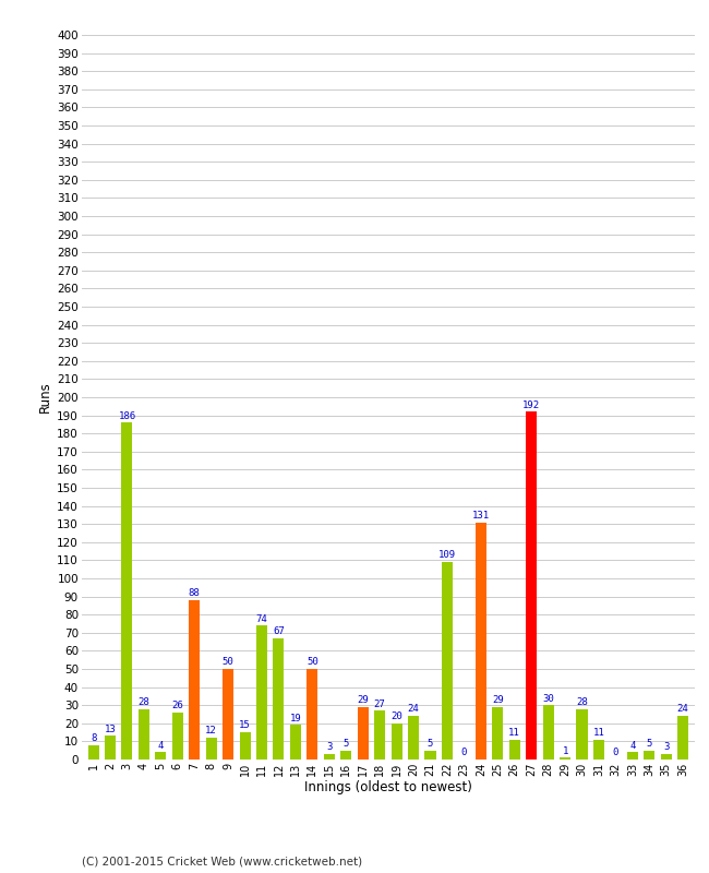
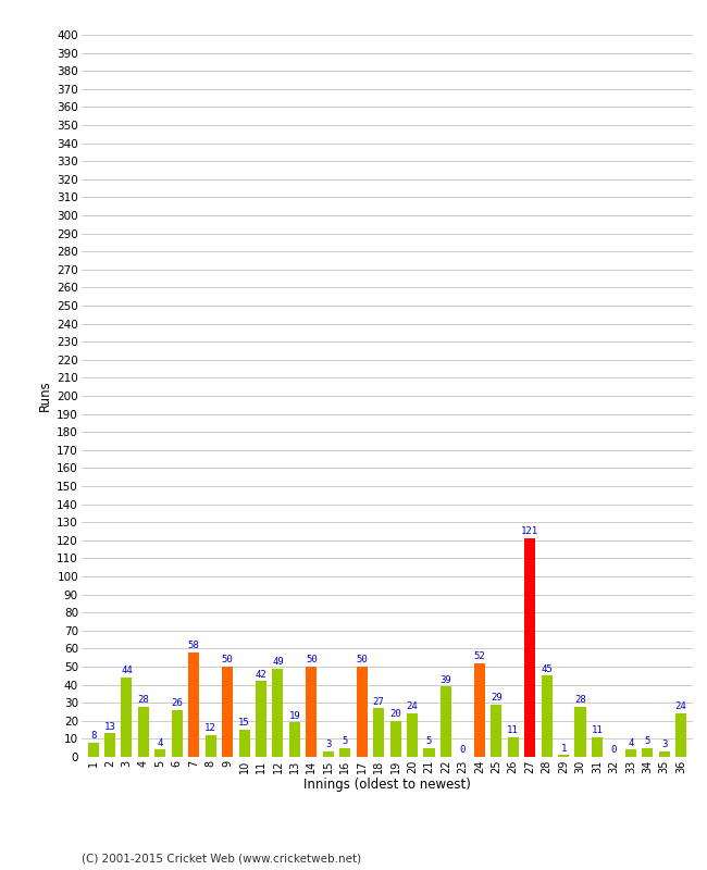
3: 186 -> 44
7: 88 -> 58
11: 74 -> 42
12: 67 -> 49
17: 29 -> 50
22: 109 -> 39
24: 131 -> 52
27: 192 -> 121
28: 30 -> 45
